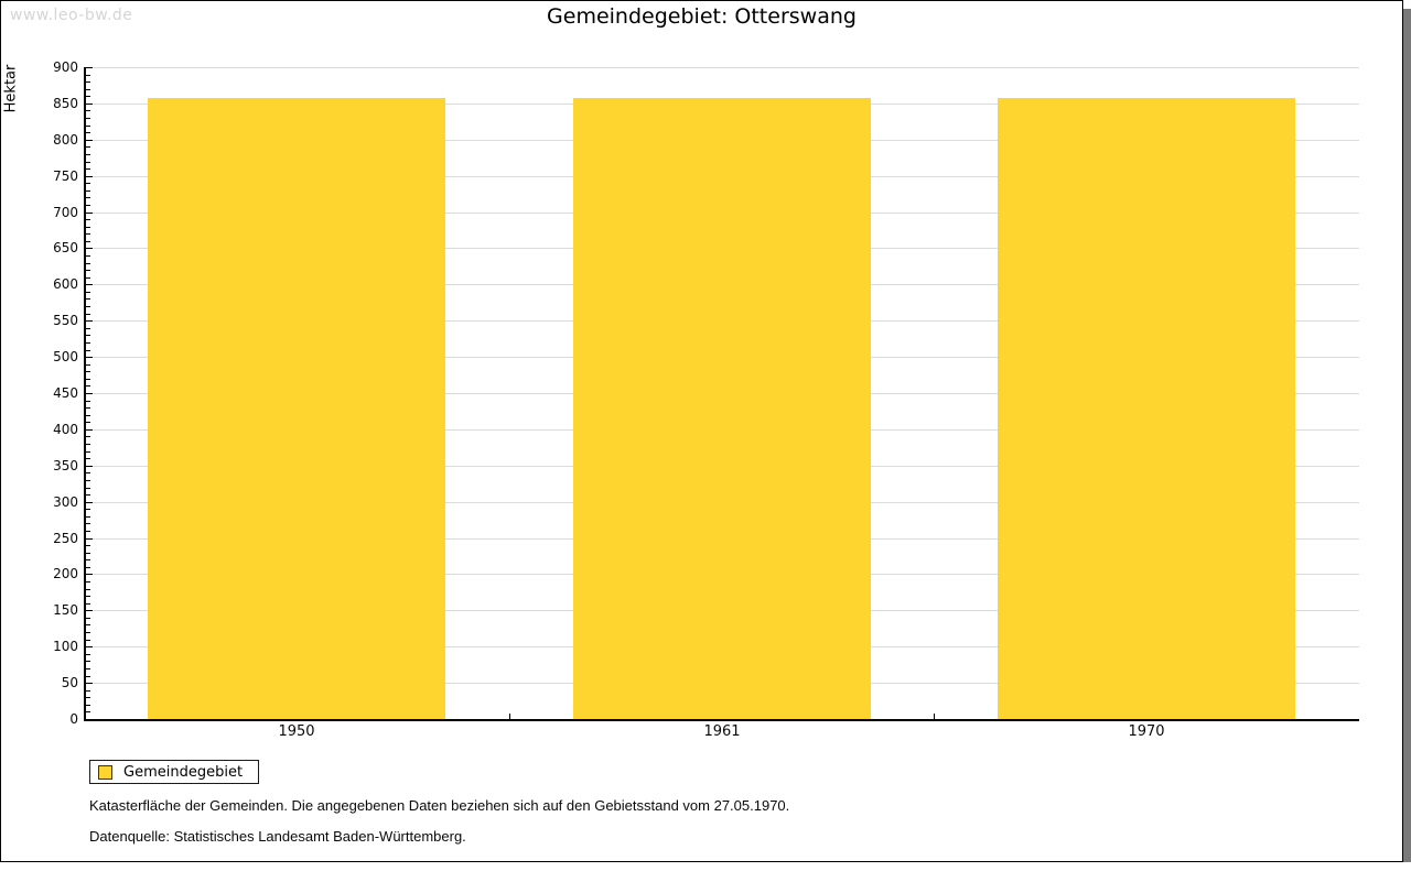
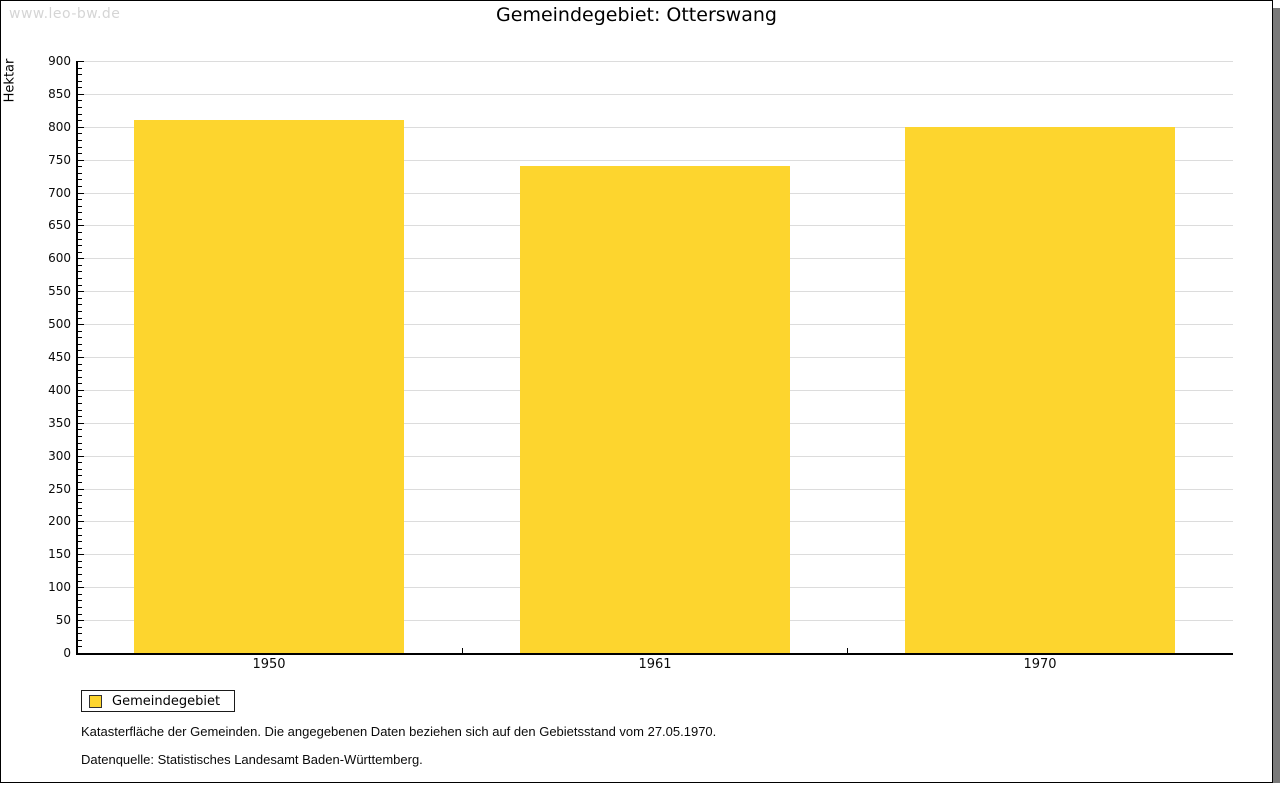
1950: 860 -> 810
1961: 860 -> 740
1970: 860 -> 800
